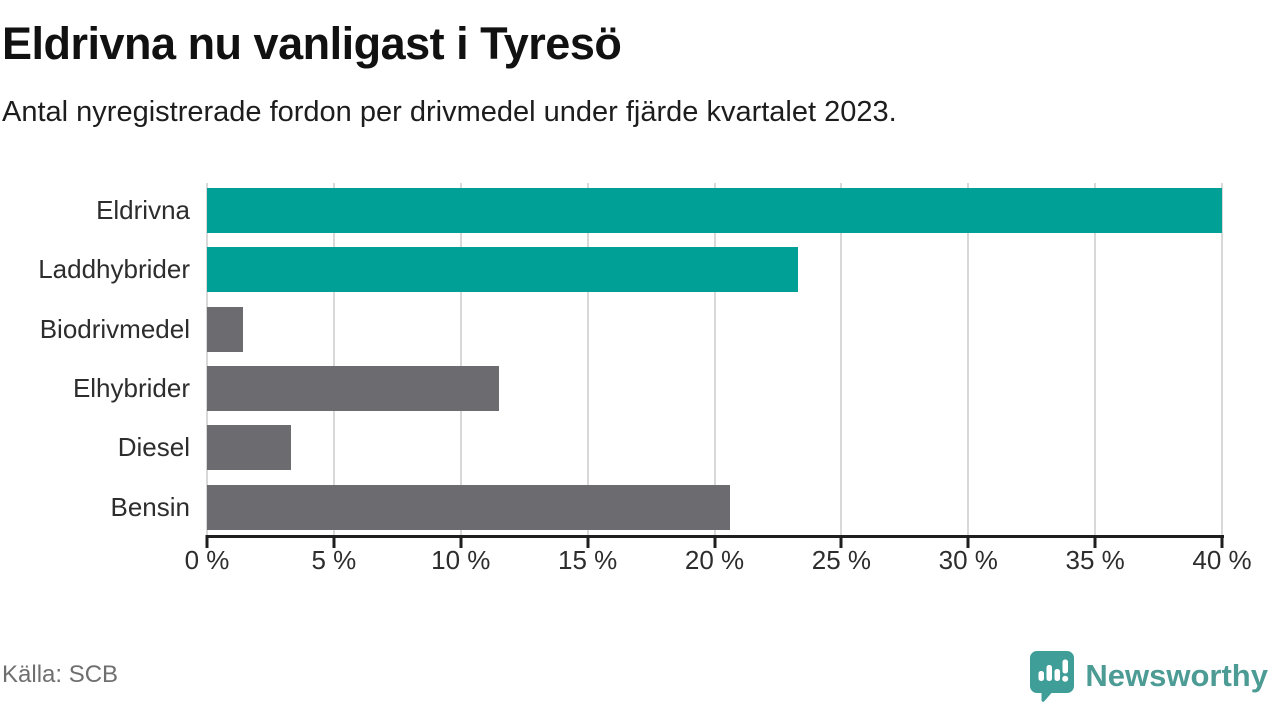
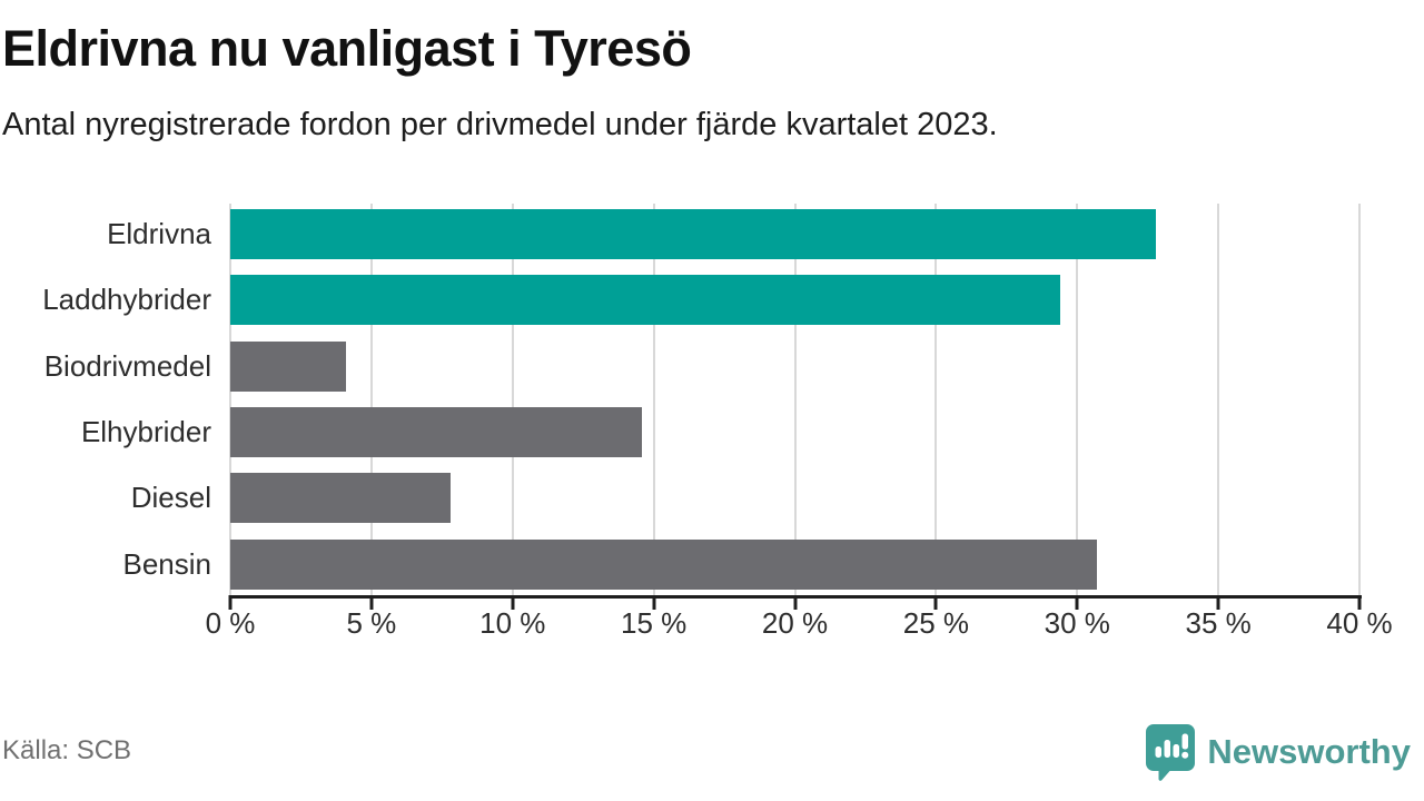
Eldrivna: 40.0% -> 32.8%
Laddhybrider: 23.3% -> 29.4%
Biodrivmedel: 1.4% -> 4.1%
Elhybrider: 11.5% -> 14.6%
Diesel: 3.3% -> 7.8%
Bensin: 20.6% -> 30.7%
